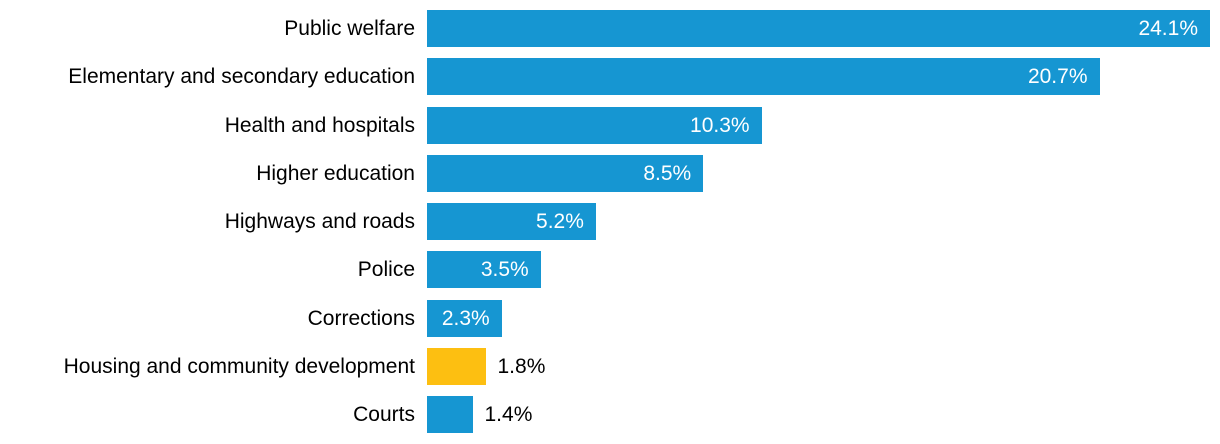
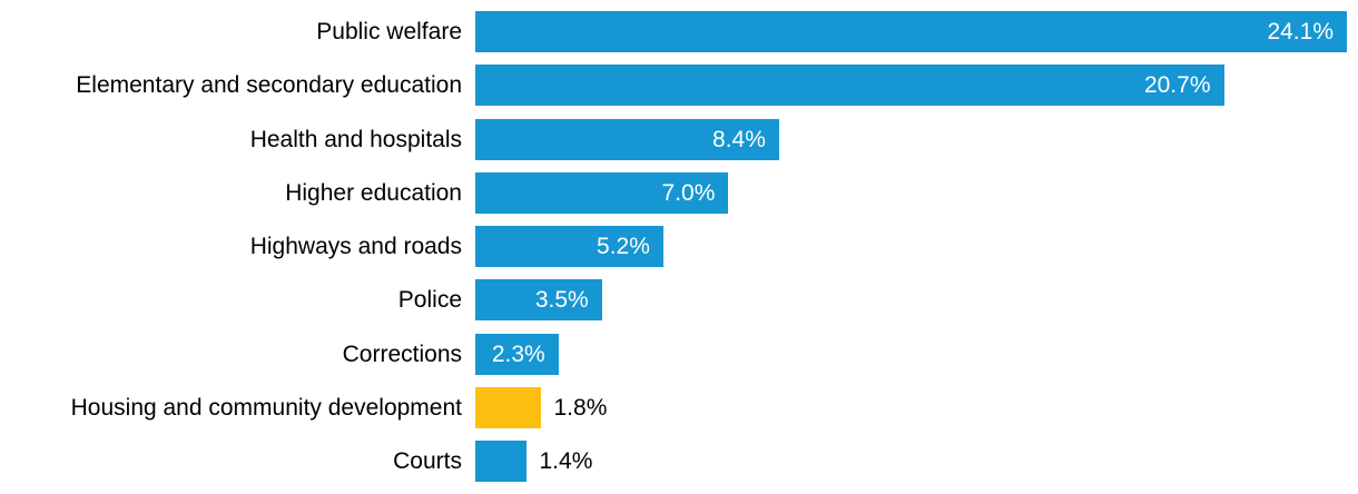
Health and hospitals: 10.3% -> 8.4%
Higher education: 8.5% -> 7.0%
